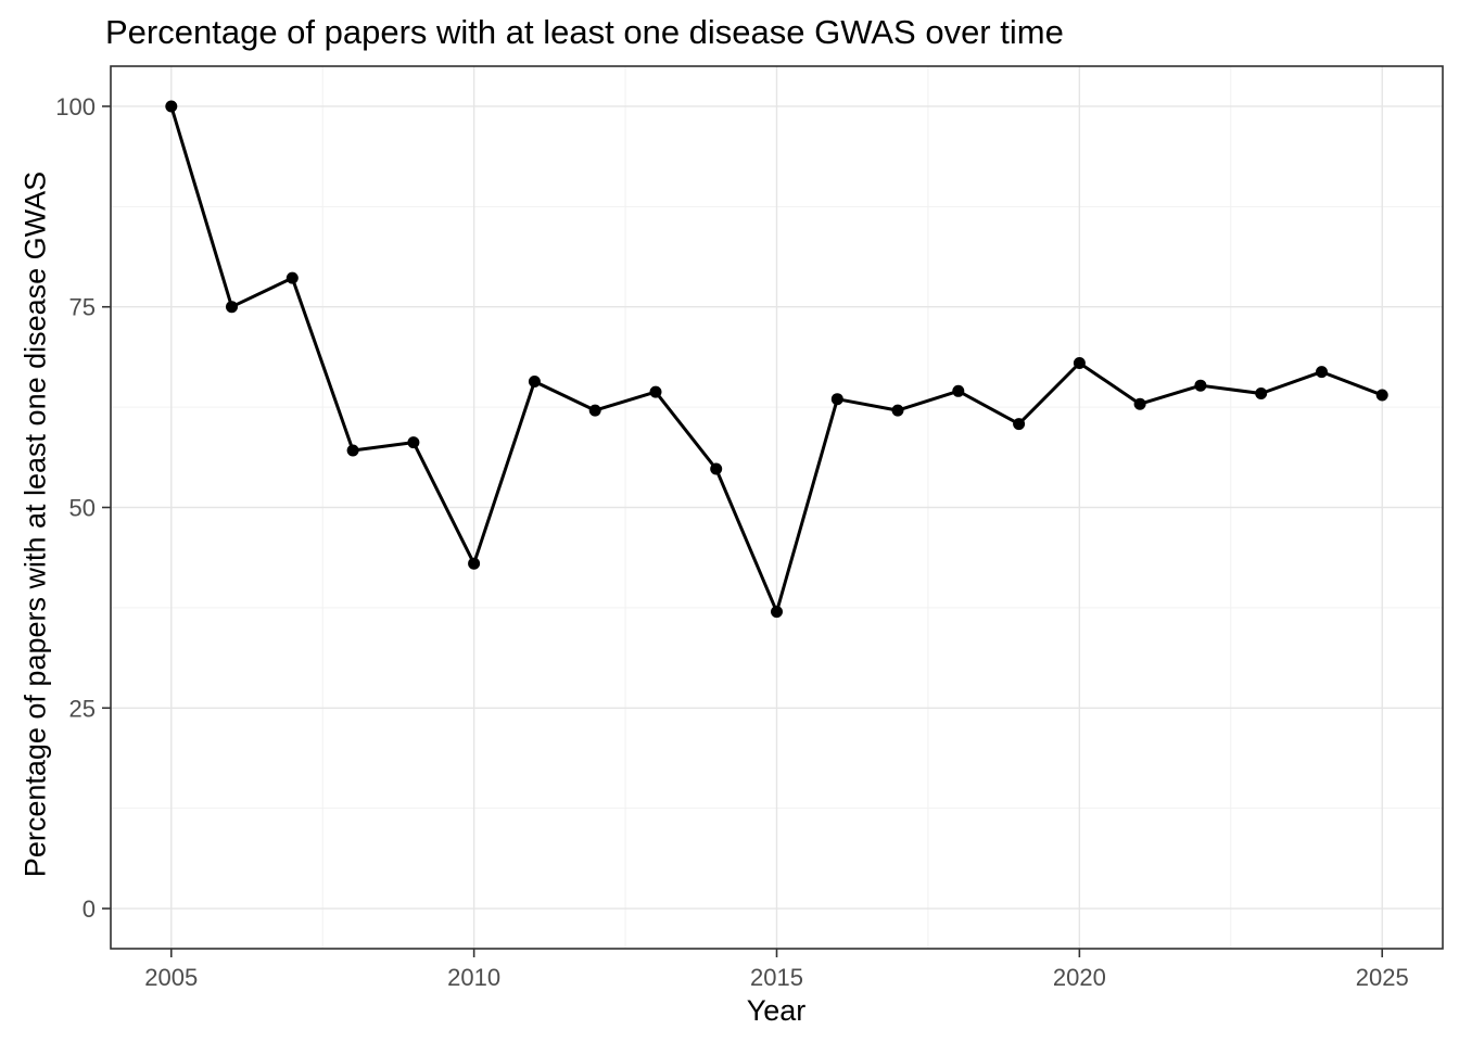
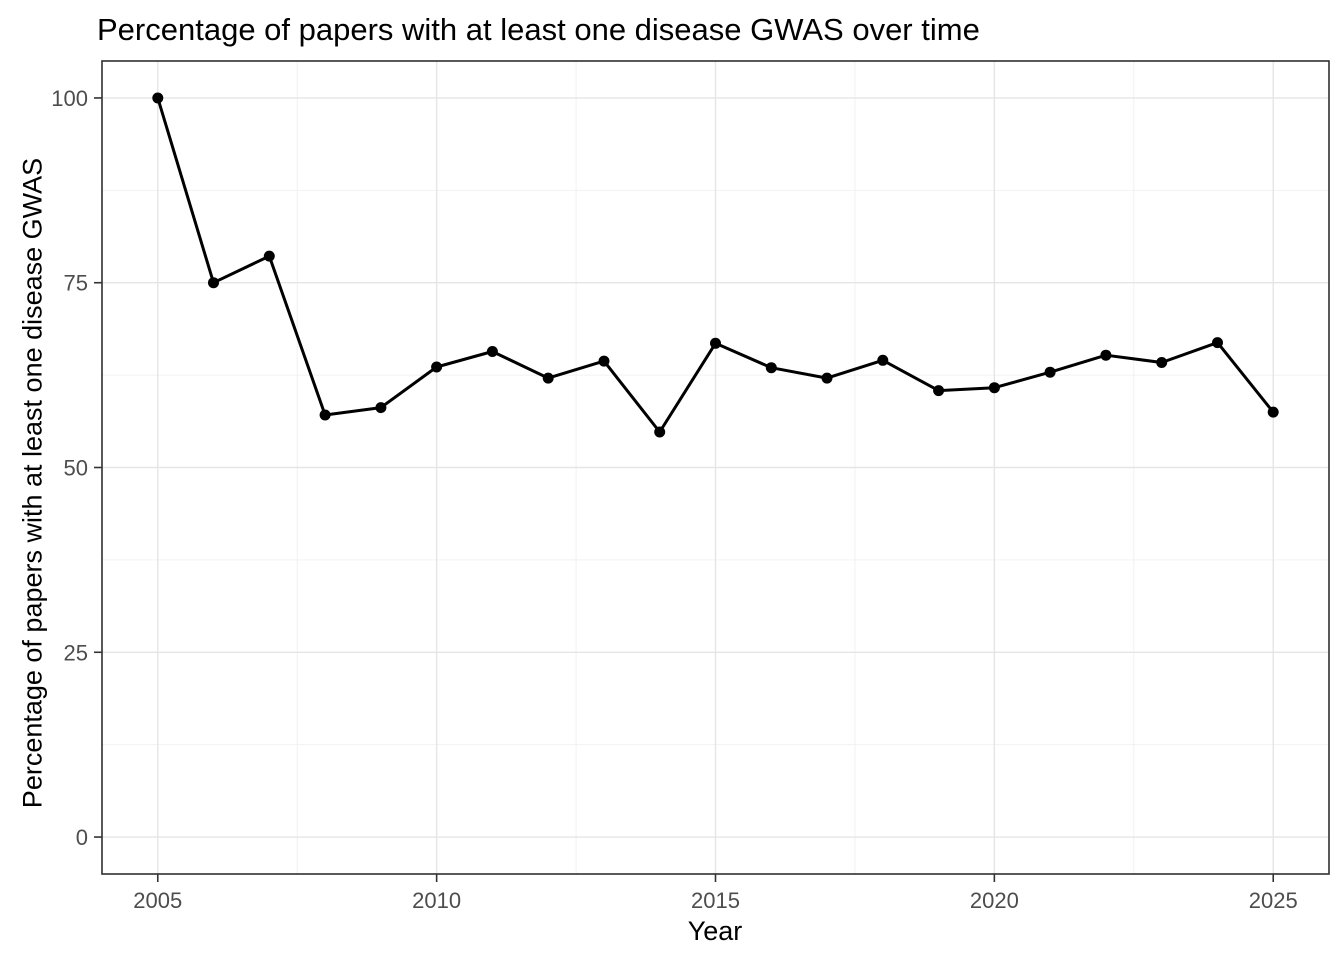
2010: 43 -> 64
2015: 37 -> 67
2020: 68 -> 61
2025: 64 -> 58
